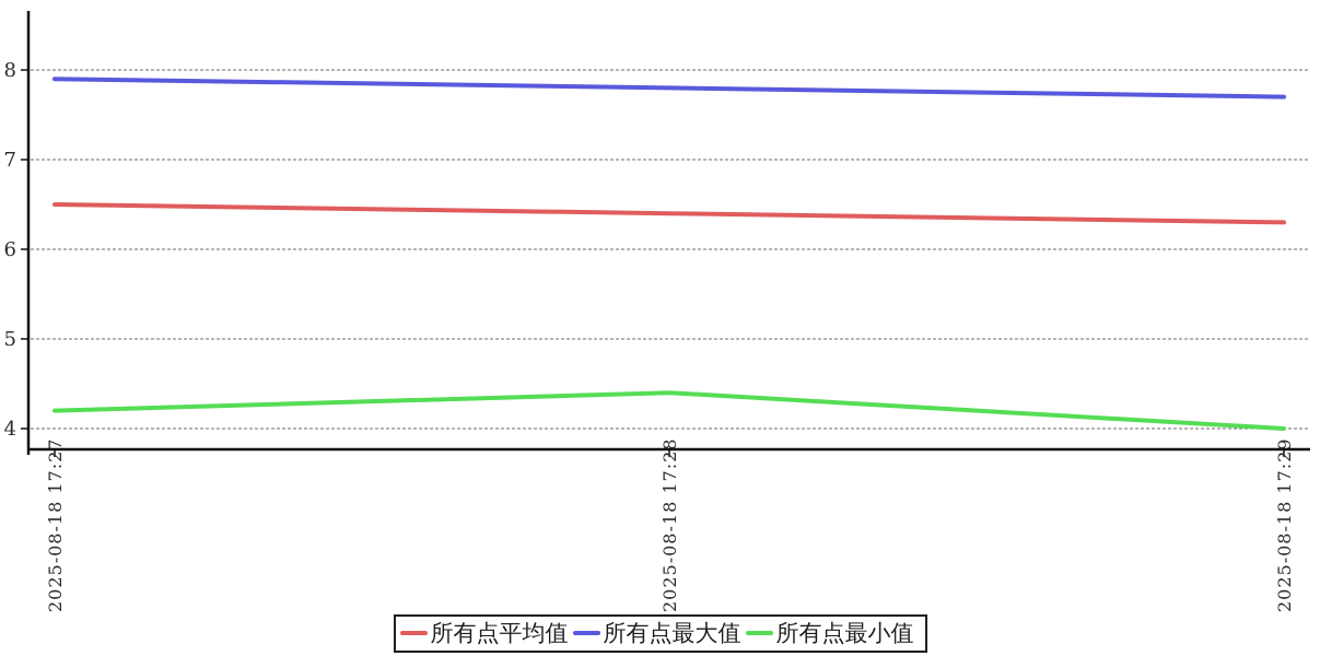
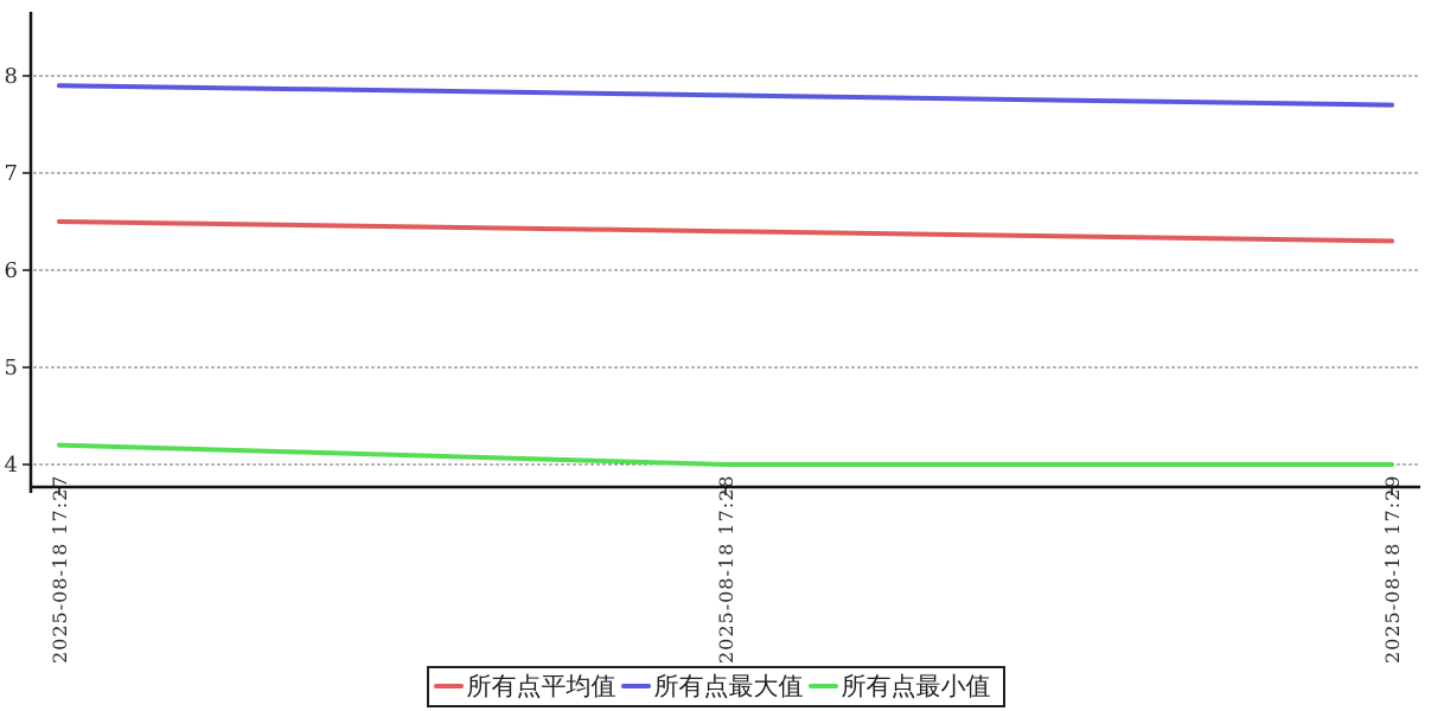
所有点最小值/2025-08-18 17:28: 4.4 -> 4.0
